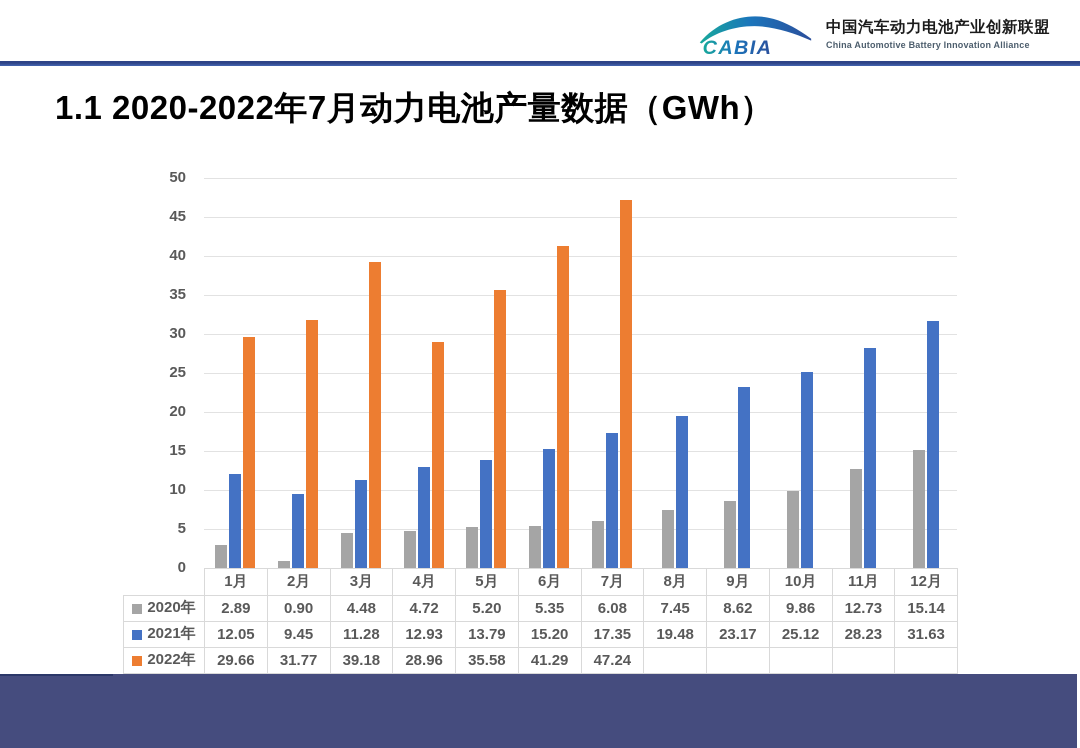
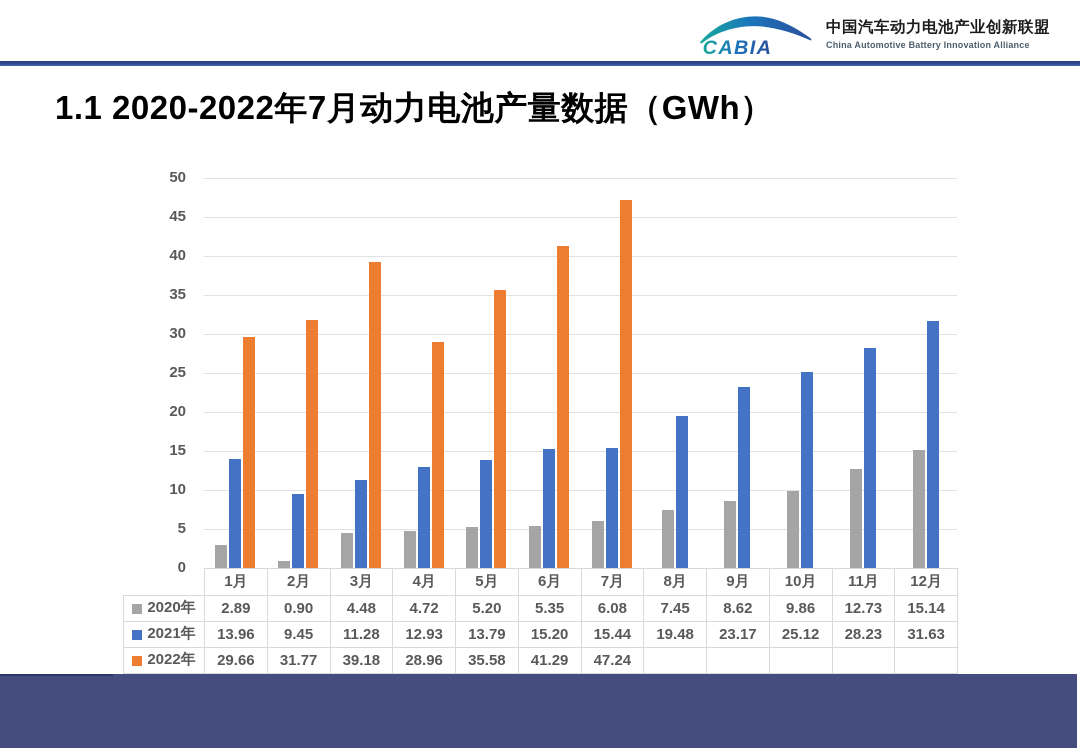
2021年/1月: 12.05 -> 13.96
2021年/7月: 17.35 -> 15.44
